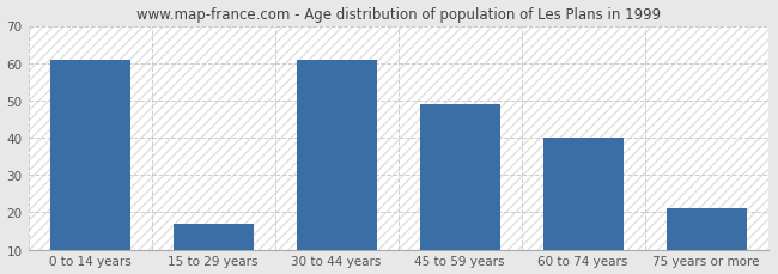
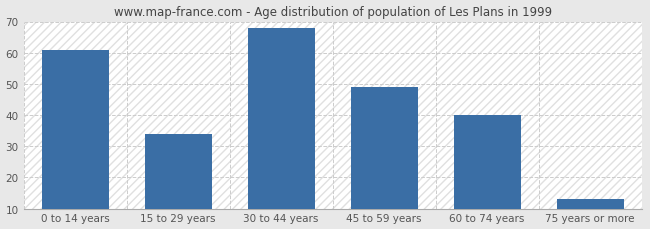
15 to 29 years: 17 -> 34
30 to 44 years: 61 -> 68
75 years or more: 21 -> 13
